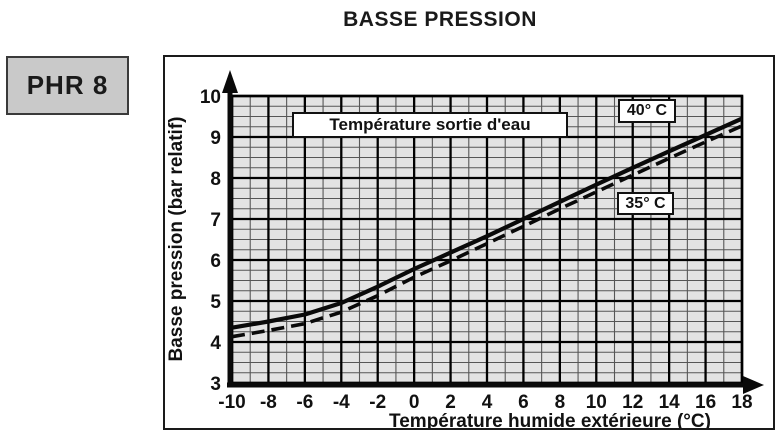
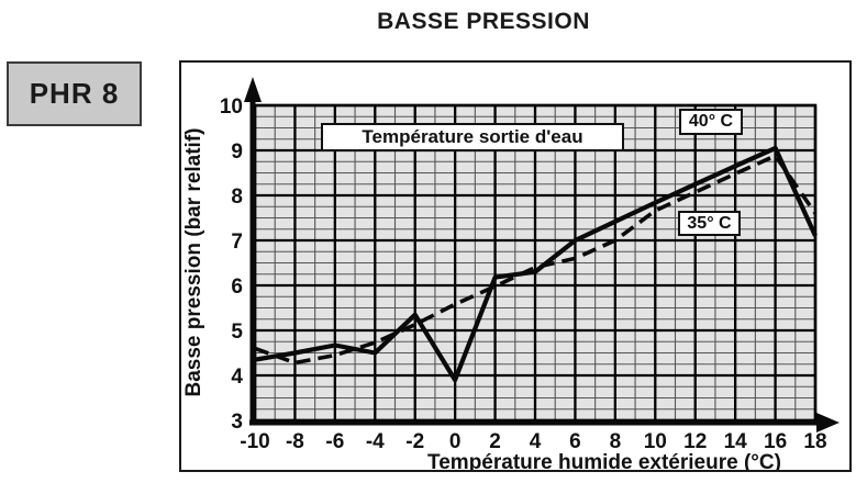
35° C/-10: 4.1 -> 4.6
40° C/-4: 5.0 -> 4.5
40° C/0: 5.8 -> 3.9
40° C/4: 6.6 -> 6.3
35° C/6: 6.8 -> 6.6
35° C/8: 7.2 -> 7.0
40° C/18: 9.4 -> 7.1
35° C/18: 9.3 -> 7.6
